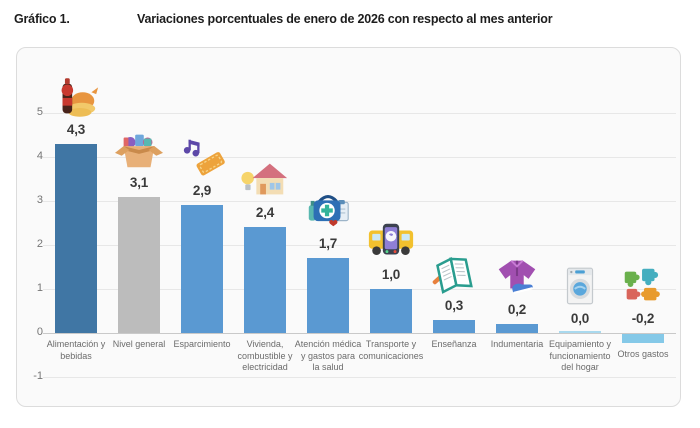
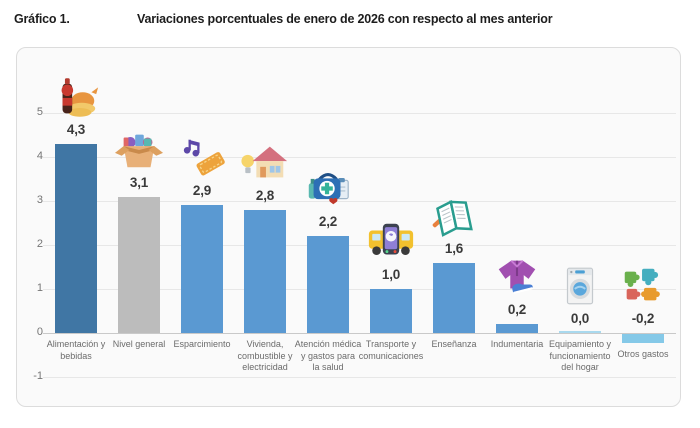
Vivienda, combustible y electricidad: 2,4 -> 2,8
Atención médica y gastos para la salud: 1,7 -> 2,2
Enseñanza: 0,3 -> 1,6
